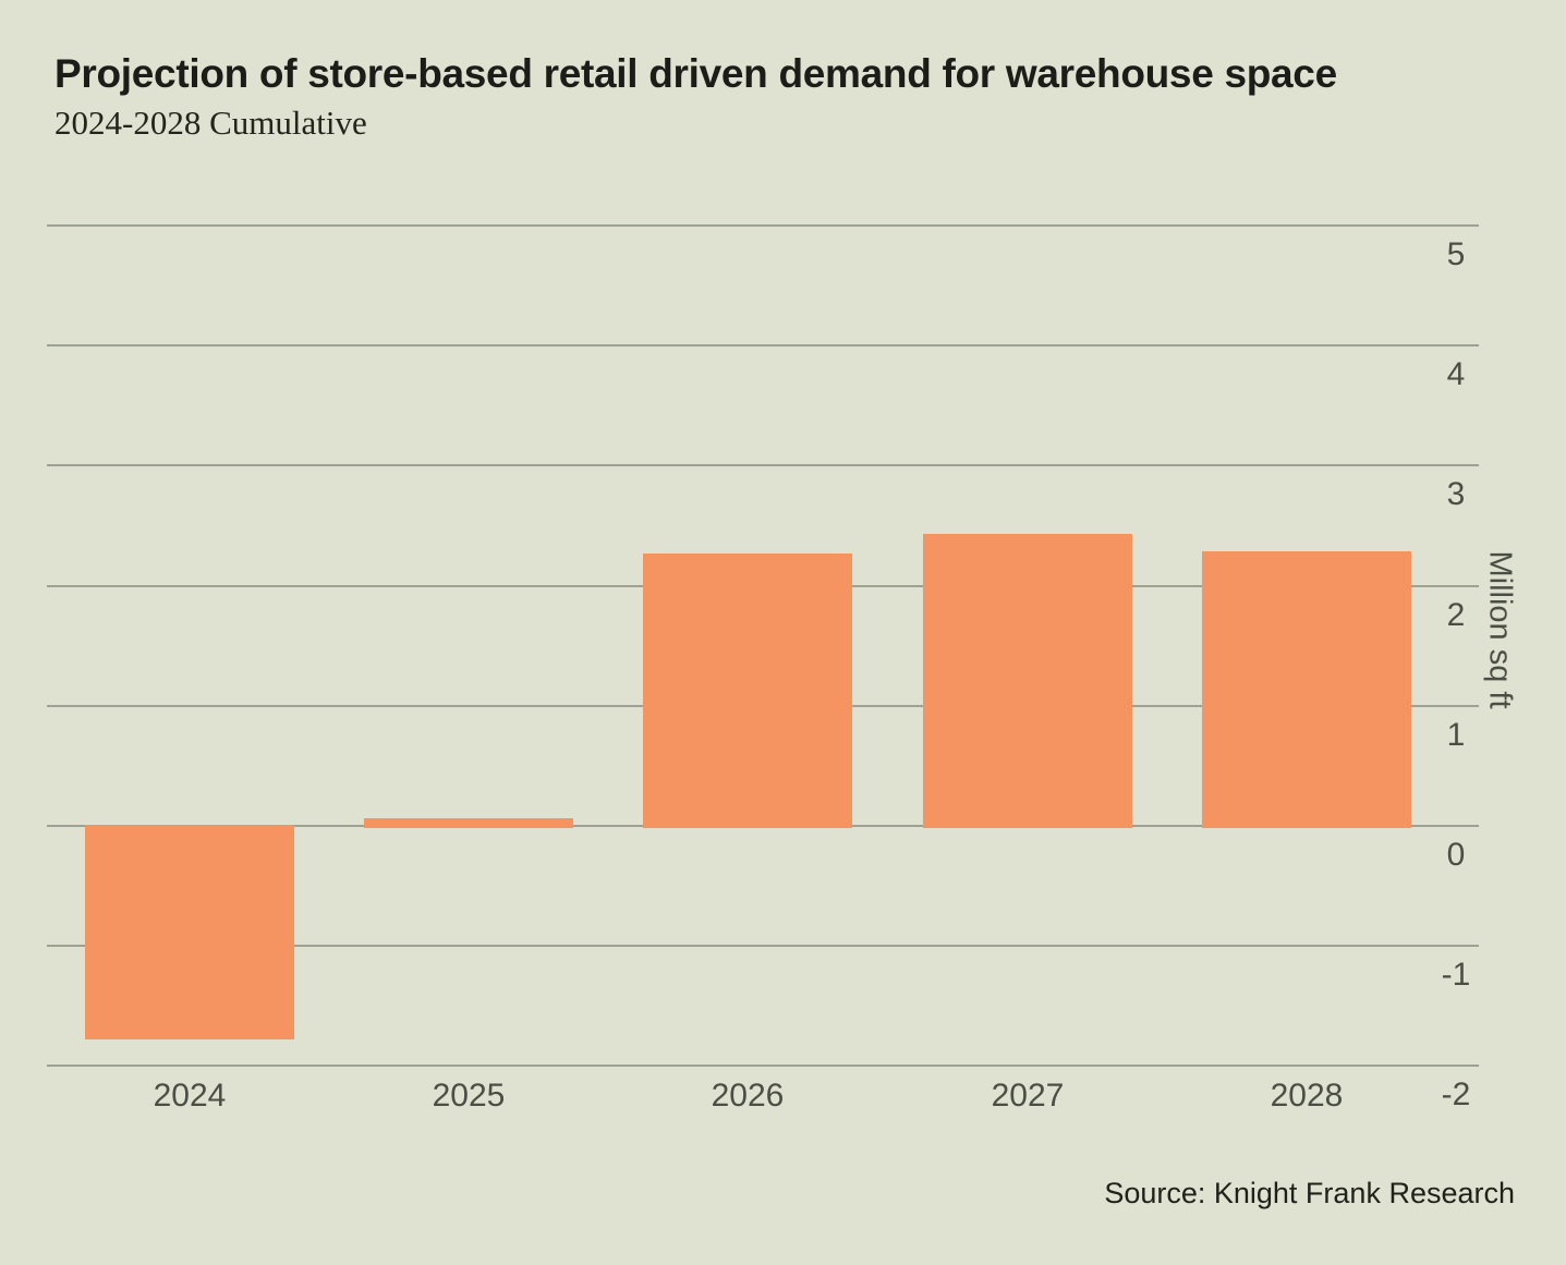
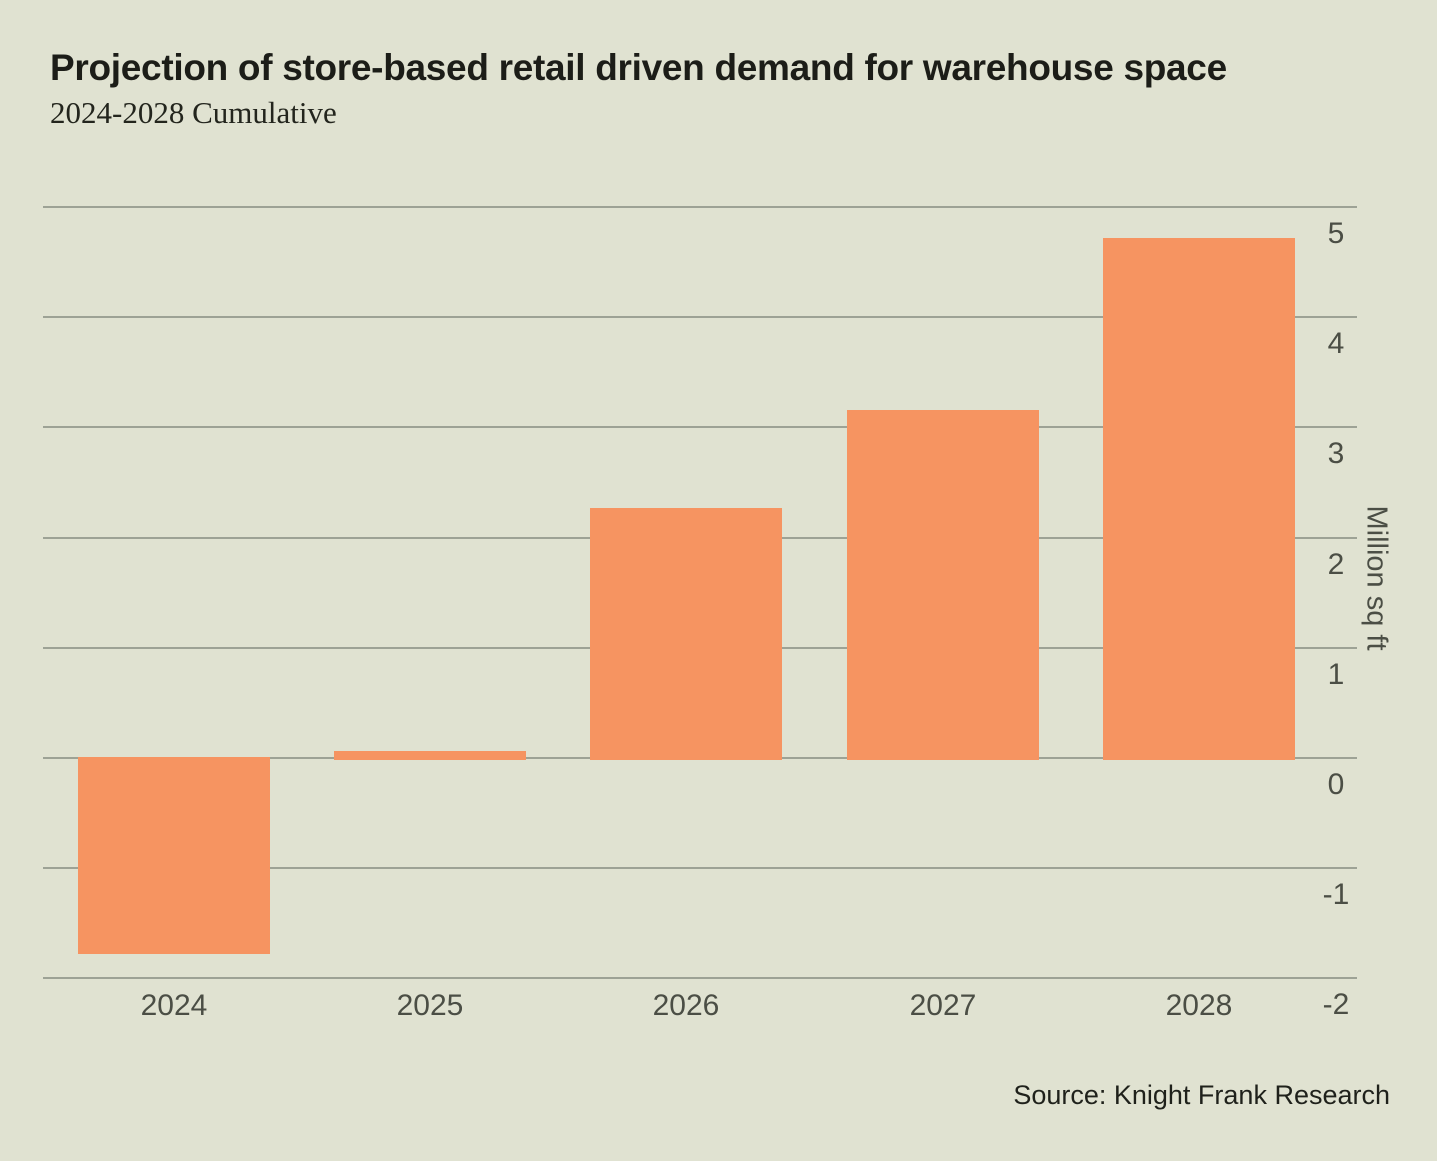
2027: 2.43 -> 3.16
2028: 2.29 -> 4.72
